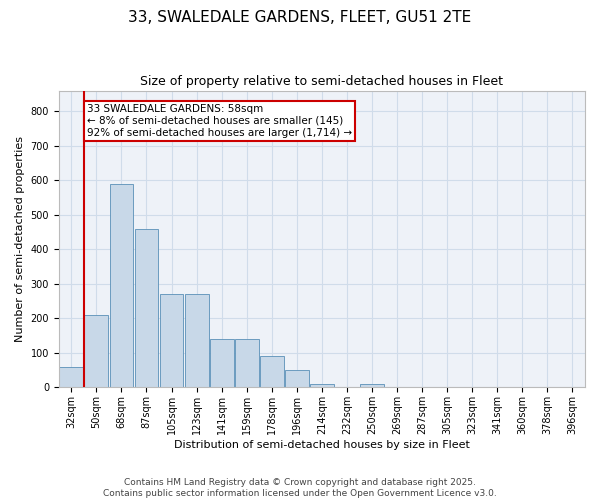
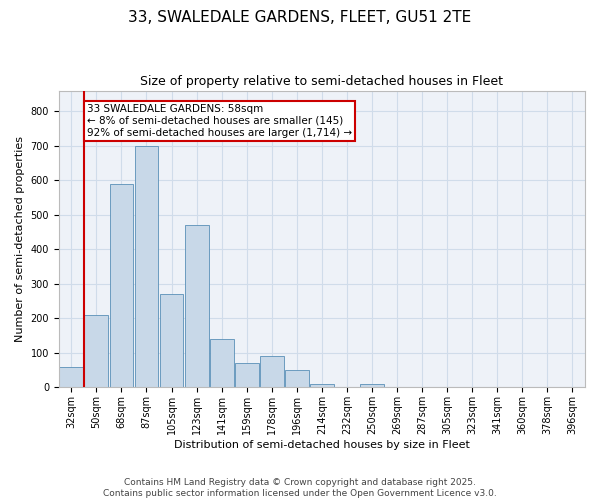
87sqm: 460 -> 700
123sqm: 270 -> 470
159sqm: 140 -> 70
